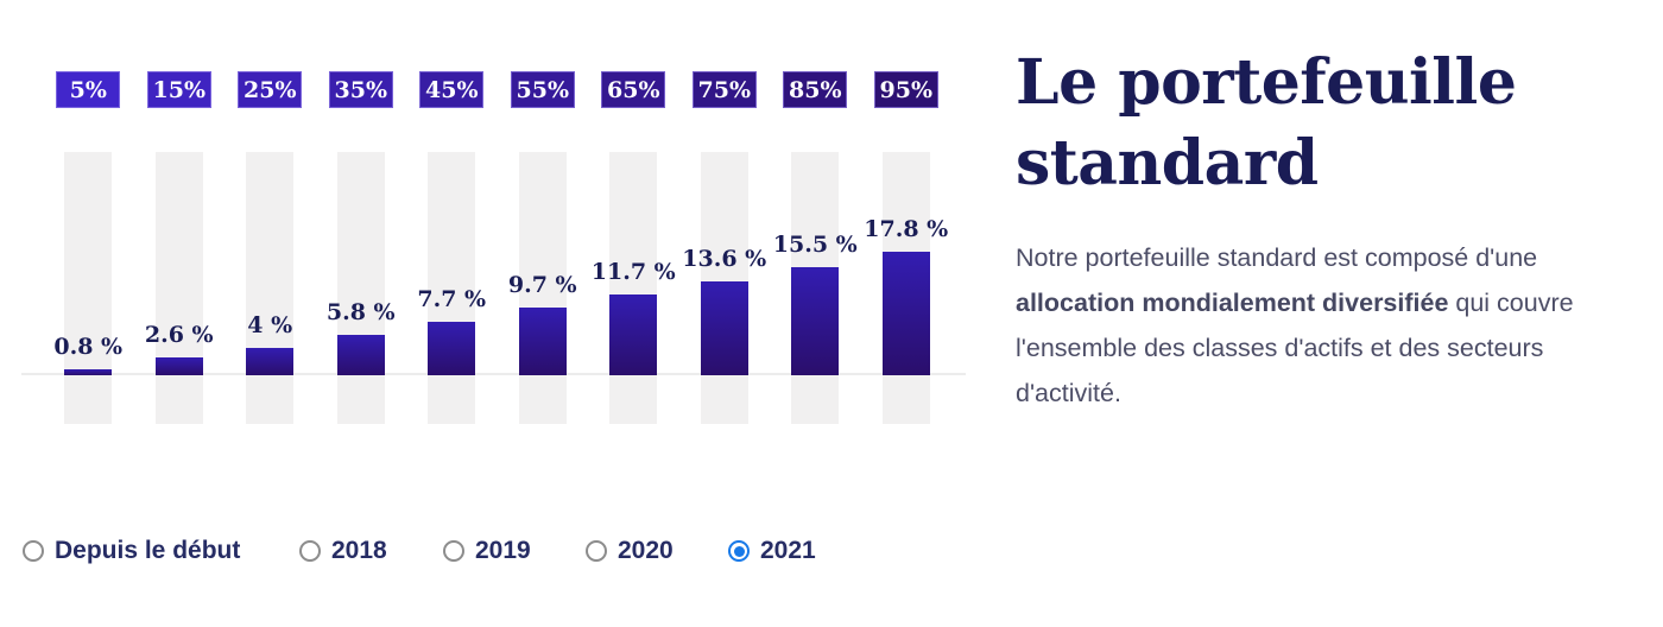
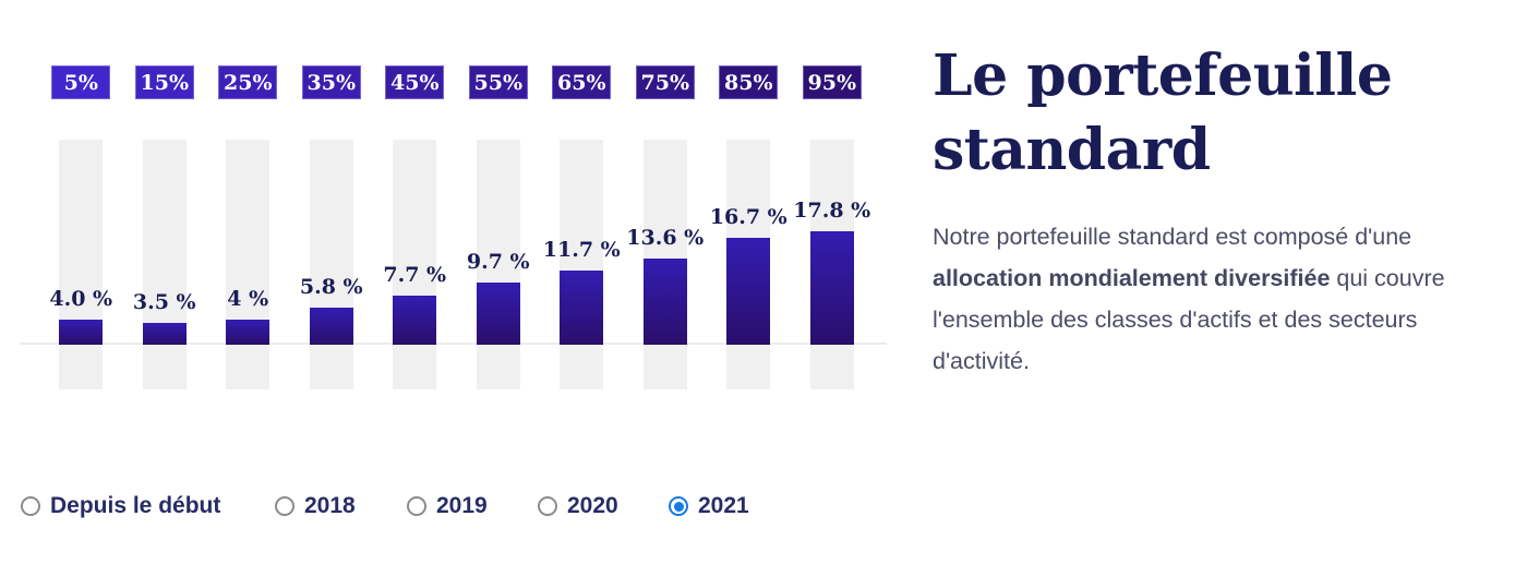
5%: 0.8 -> 4.0
15%: 2.6 -> 3.5
85%: 15.5 -> 16.7
